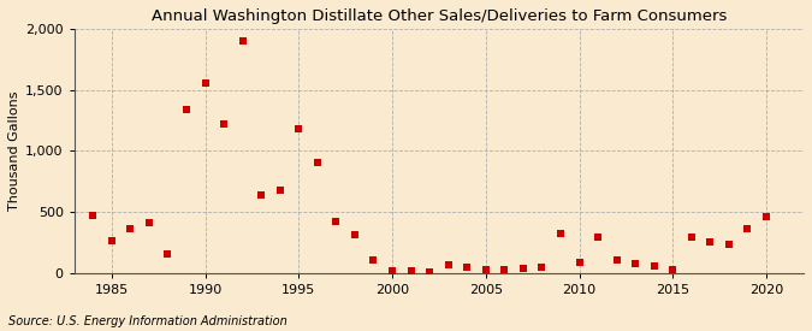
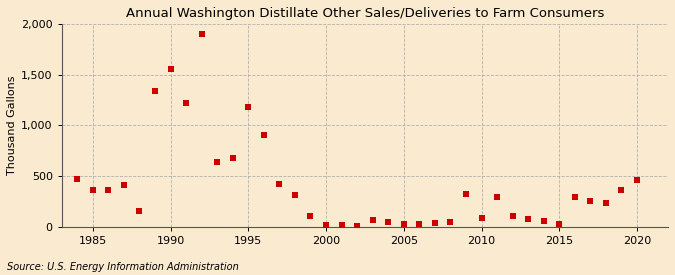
1985: 270 -> 360
